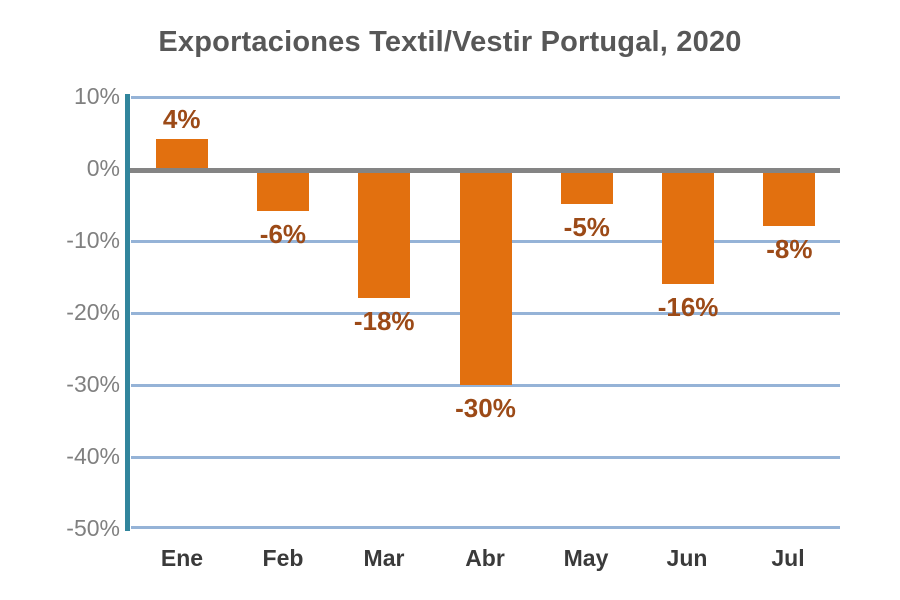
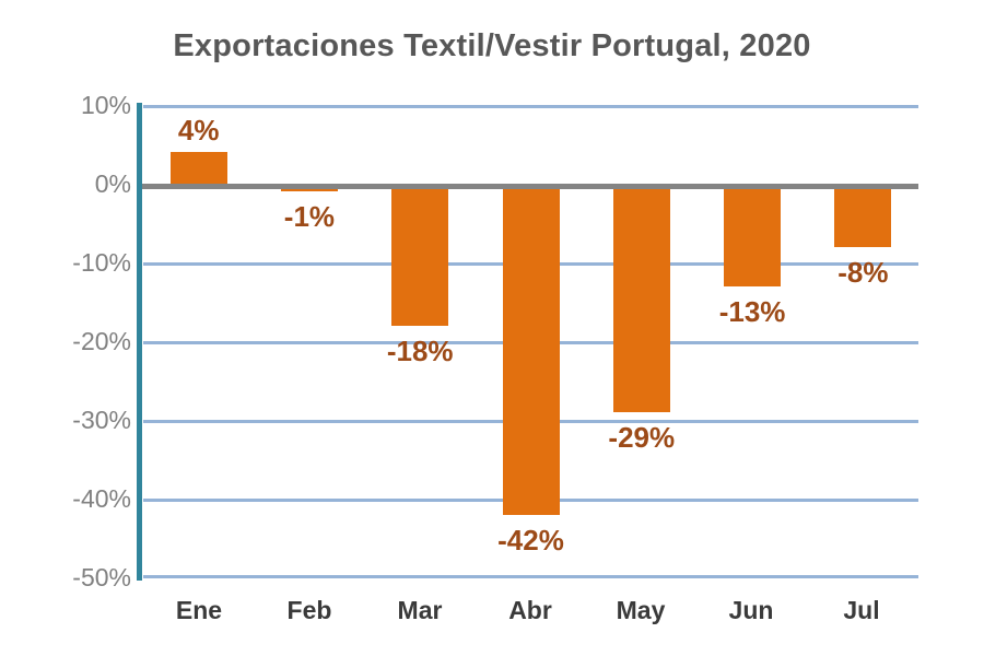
Feb: -6% -> -1%
Abr: -30% -> -42%
May: -5% -> -29%
Jun: -16% -> -13%
